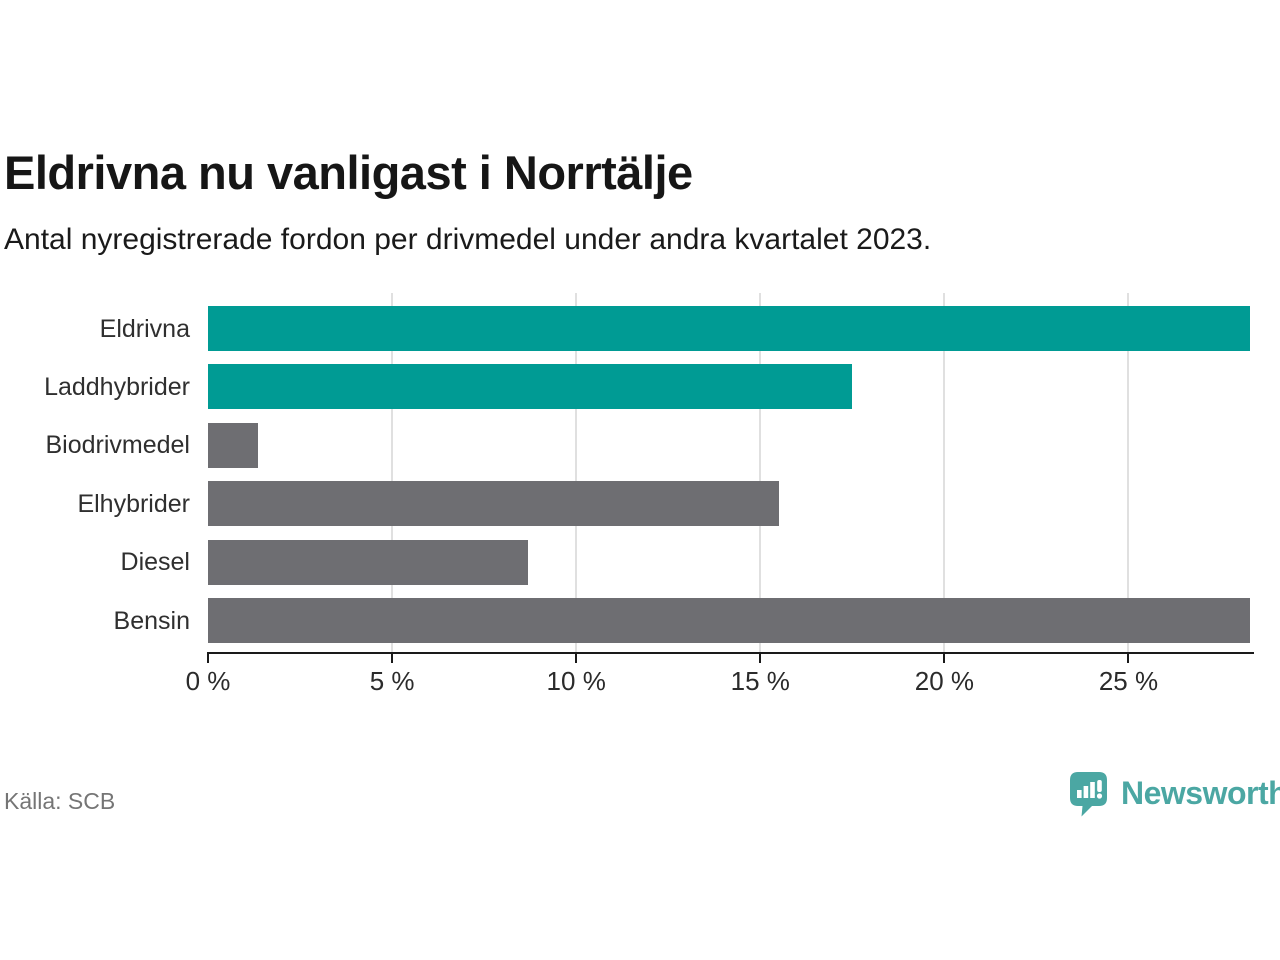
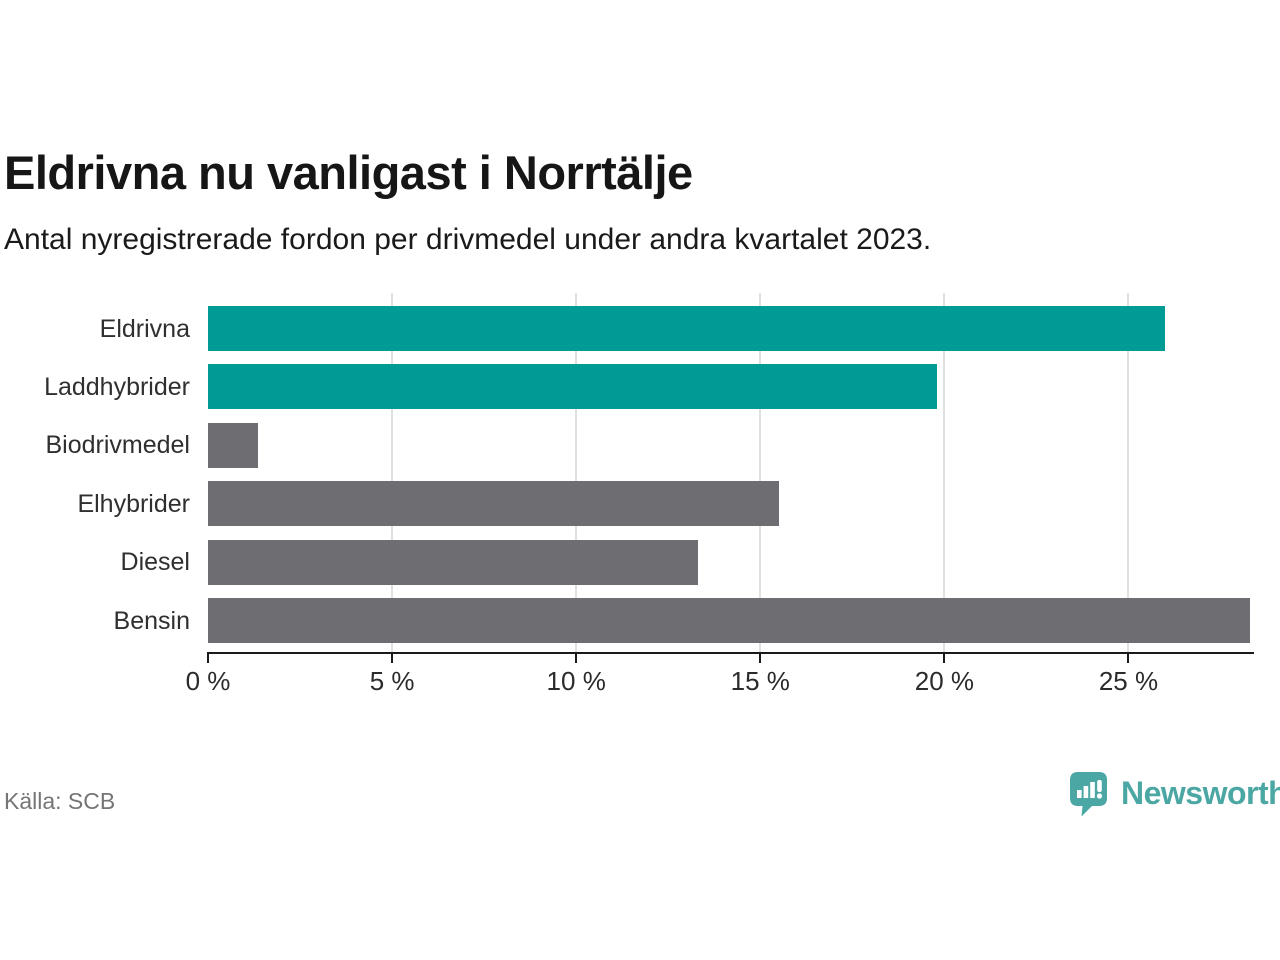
Eldrivna: 28.3% -> 26.0%
Laddhybrider: 17.5% -> 19.8%
Diesel: 8.7% -> 13.3%
